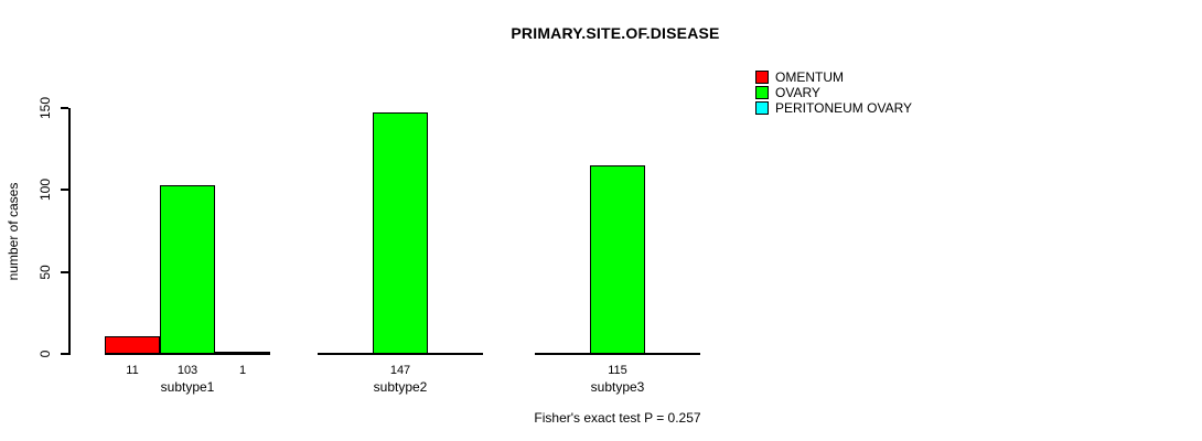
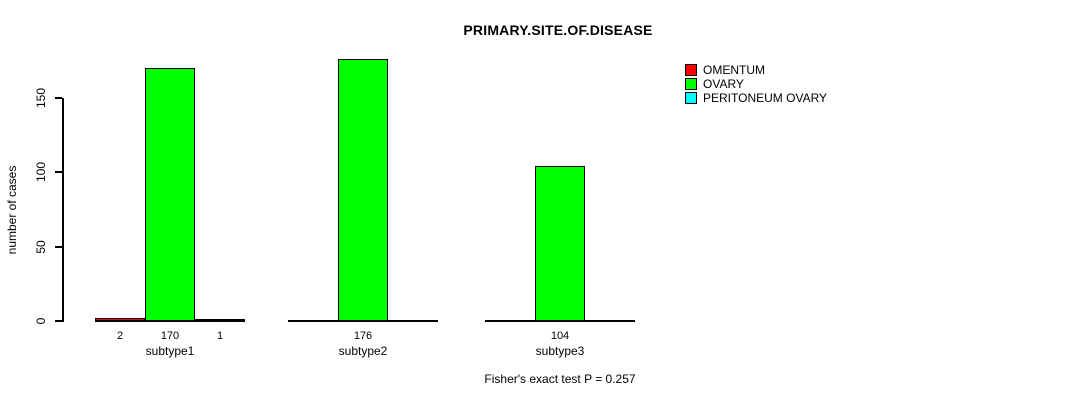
OMENTUM/subtype1: 11 -> 2
OVARY/subtype1: 103 -> 170
OVARY/subtype2: 147 -> 176
OVARY/subtype3: 115 -> 104
